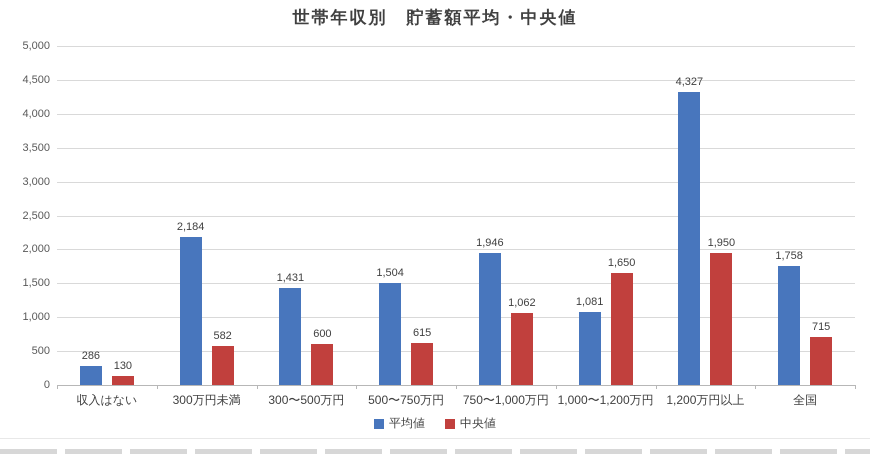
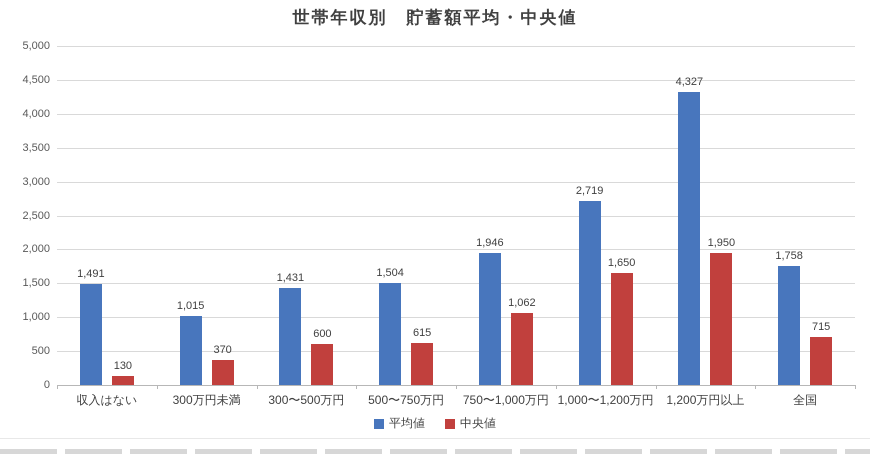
平均値/収入はない: 286 -> 1,491
平均値/300万円未満: 2,184 -> 1,015
中央値/300万円未満: 582 -> 370
平均値/1,000〜1,200万円: 1,081 -> 2,719
